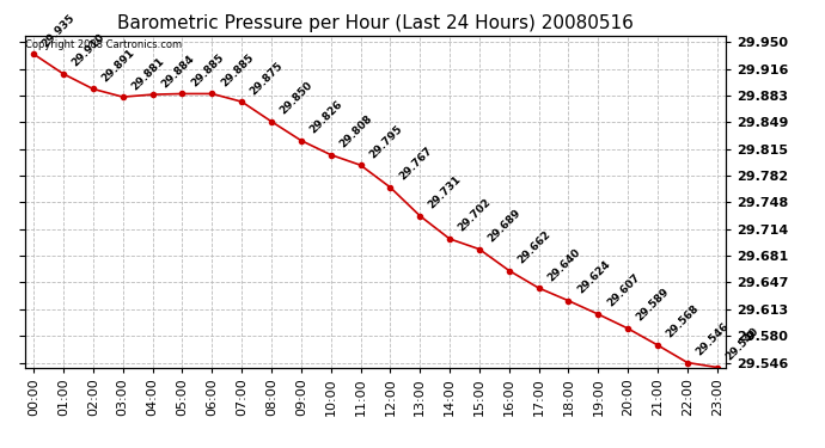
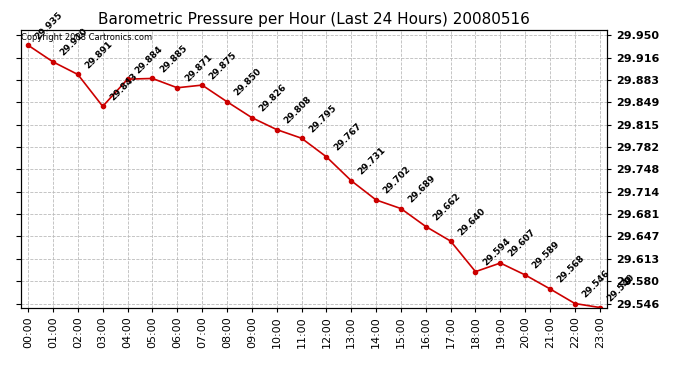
03:00: 29.881 -> 29.843
06:00: 29.885 -> 29.871
18:00: 29.624 -> 29.594
